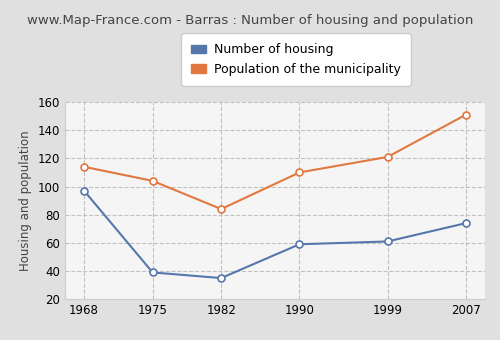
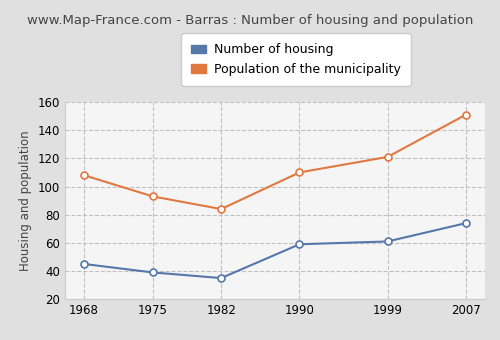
Number of housing/1968: 97 -> 45
Population of the municipality/1968: 114 -> 108
Population of the municipality/1975: 104 -> 93
